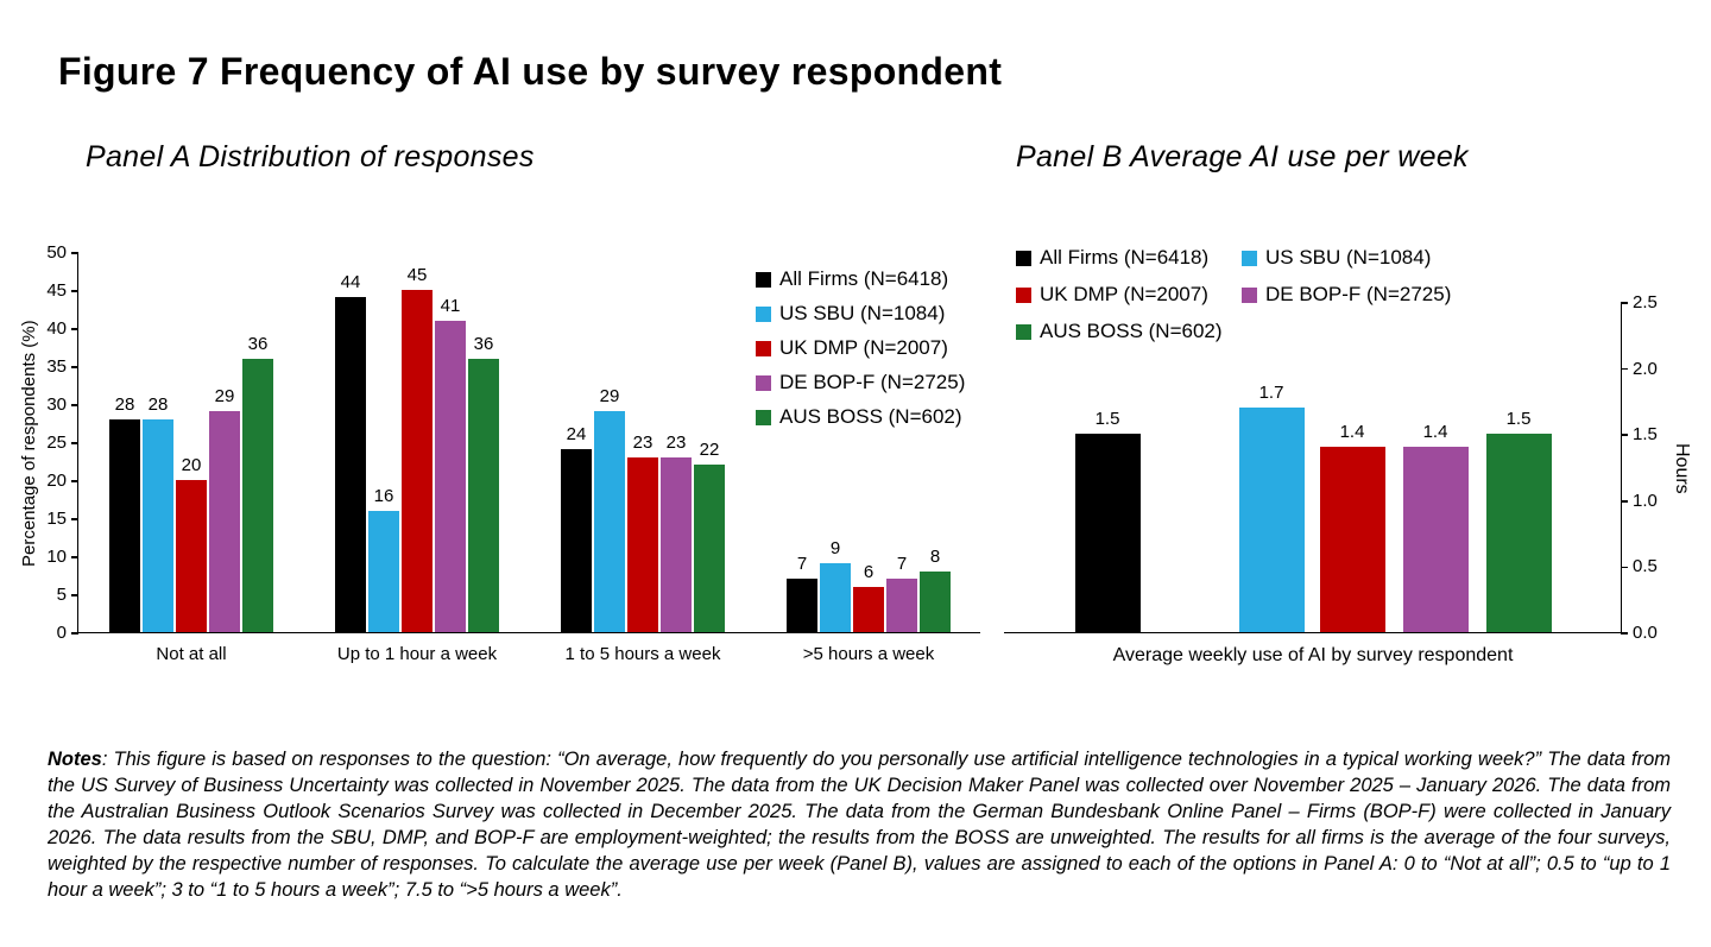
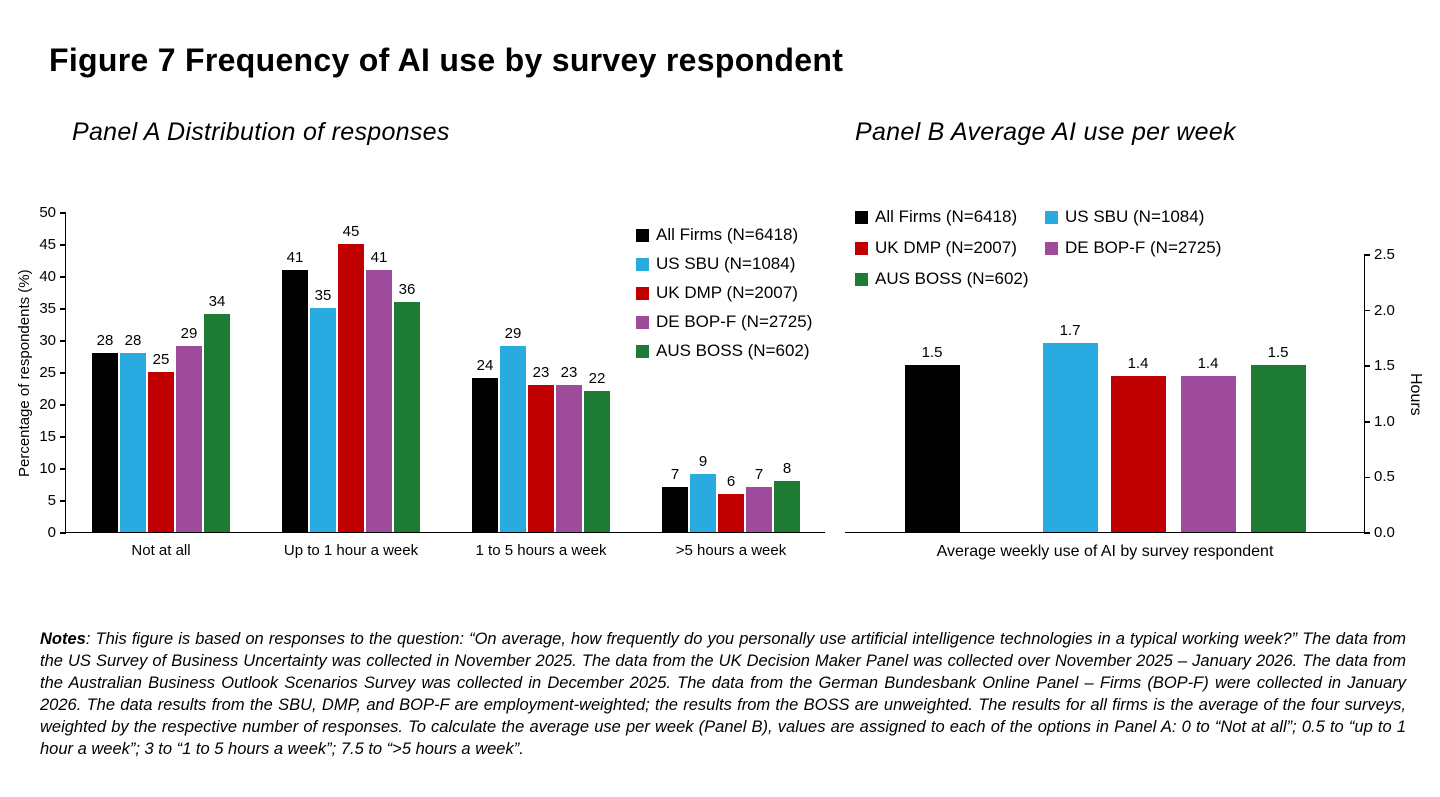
Panel A Distribution of responses/UK DMP (N=2007)/Not at all: 20 -> 25
Panel A Distribution of responses/AUS BOSS (N=602)/Not at all: 36 -> 34
Panel A Distribution of responses/All Firms (N=6418)/Up to 1 hour a week: 44 -> 41
Panel A Distribution of responses/US SBU (N=1084)/Up to 1 hour a week: 16 -> 35
